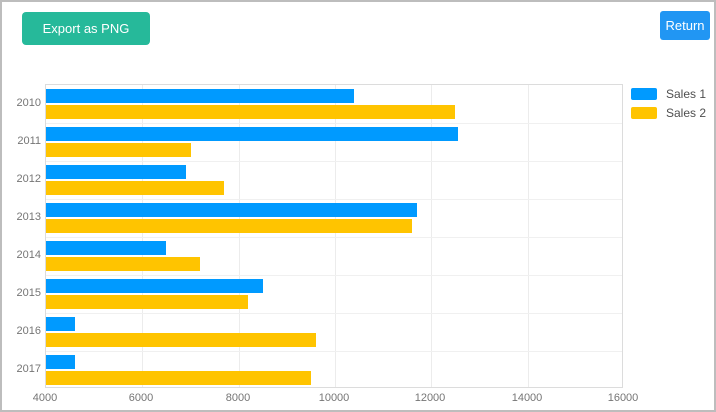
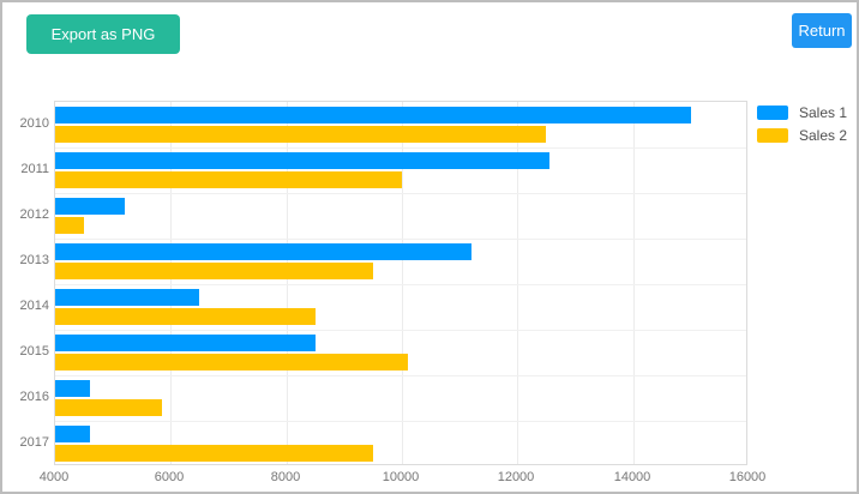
Sales 1/2010: 10400 -> 15000
Sales 2/2011: 7000 -> 10000
Sales 1/2012: 6900 -> 5200
Sales 2/2012: 7700 -> 4500
Sales 1/2013: 11700 -> 11200
Sales 2/2013: 11600 -> 9500
Sales 2/2014: 7200 -> 8500
Sales 2/2015: 8200 -> 10100
Sales 2/2016: 9600 -> 5800
